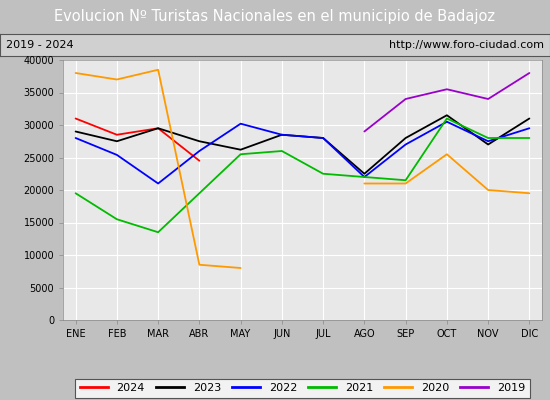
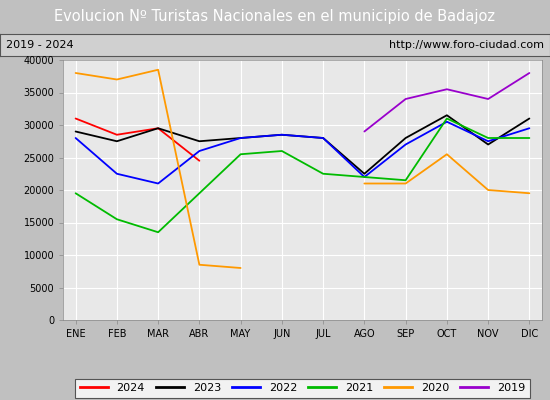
2022/FEB: 25400 -> 22500
2023/MAY: 26200 -> 28000
2022/MAY: 30200 -> 28000
